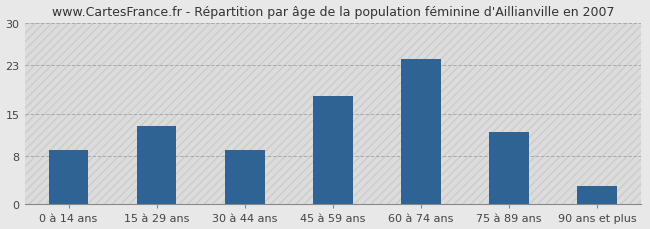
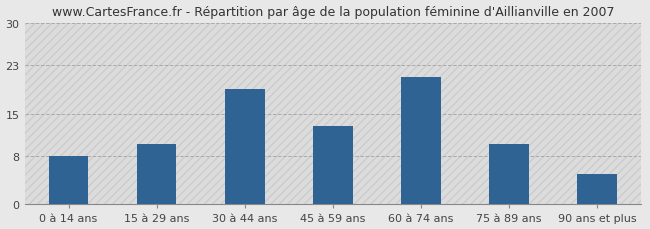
0 à 14 ans: 9 -> 8
15 à 29 ans: 13 -> 10
30 à 44 ans: 9 -> 19
45 à 59 ans: 18 -> 13
60 à 74 ans: 24 -> 21
75 à 89 ans: 12 -> 10
90 ans et plus: 3 -> 5
